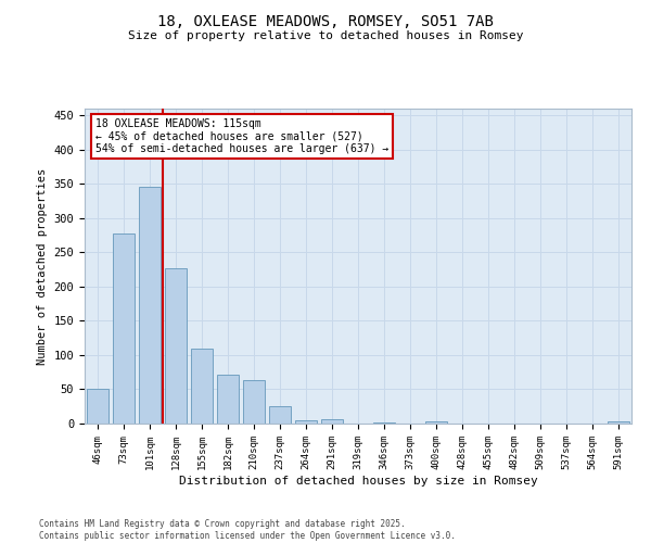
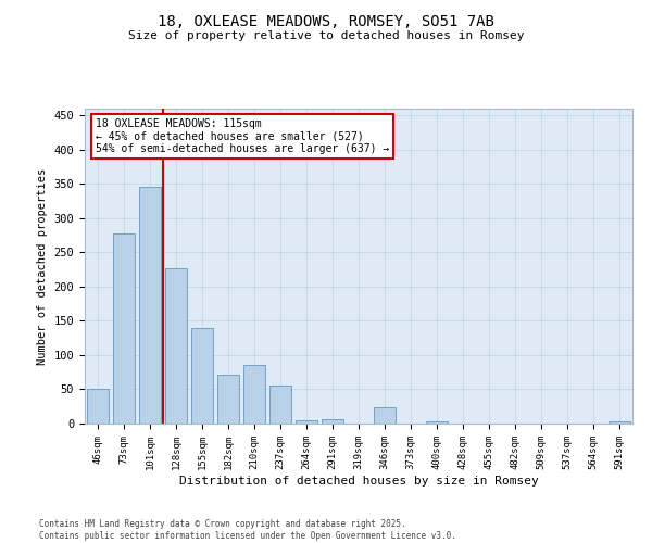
155sqm: 110 -> 140
210sqm: 63 -> 86
237sqm: 25 -> 56
346sqm: 1 -> 24
